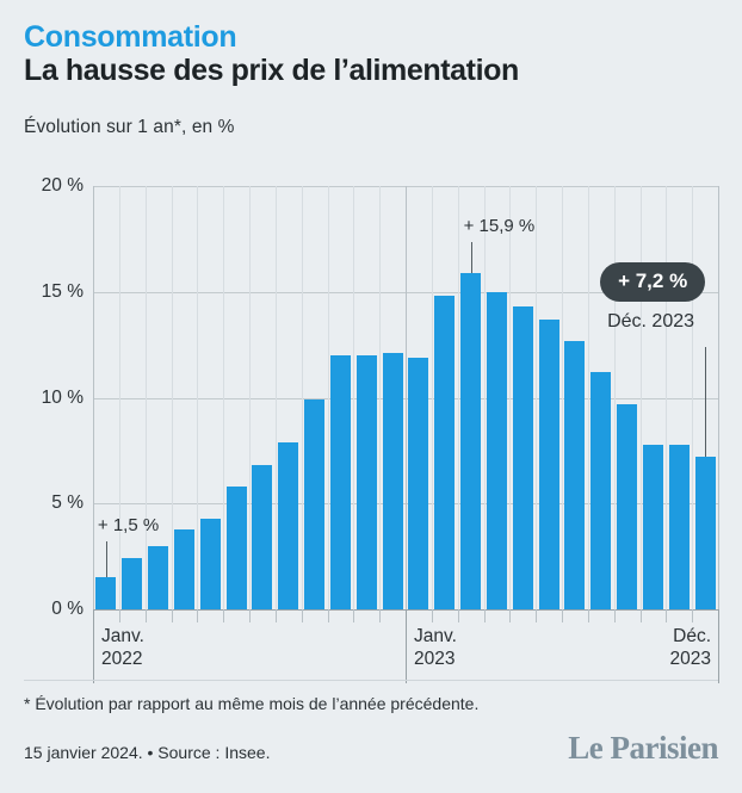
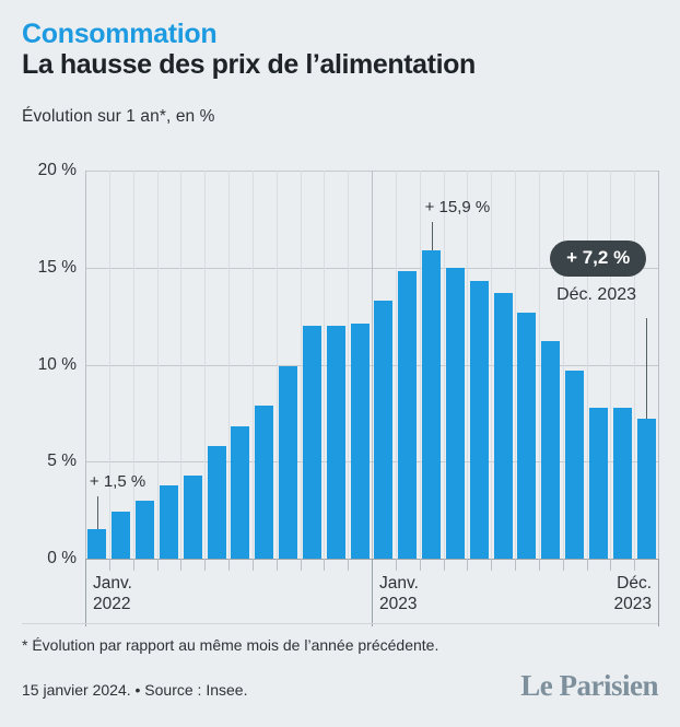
Janv. 2023: 11.9% -> 13.3%
